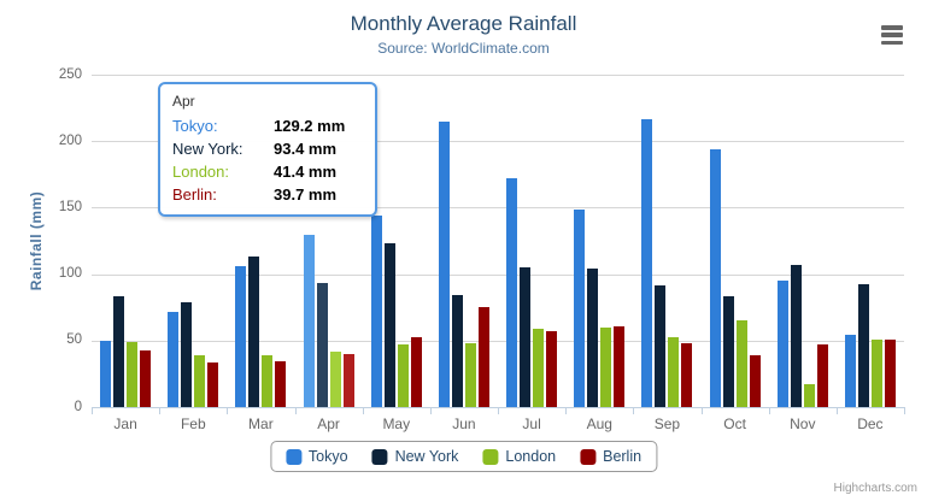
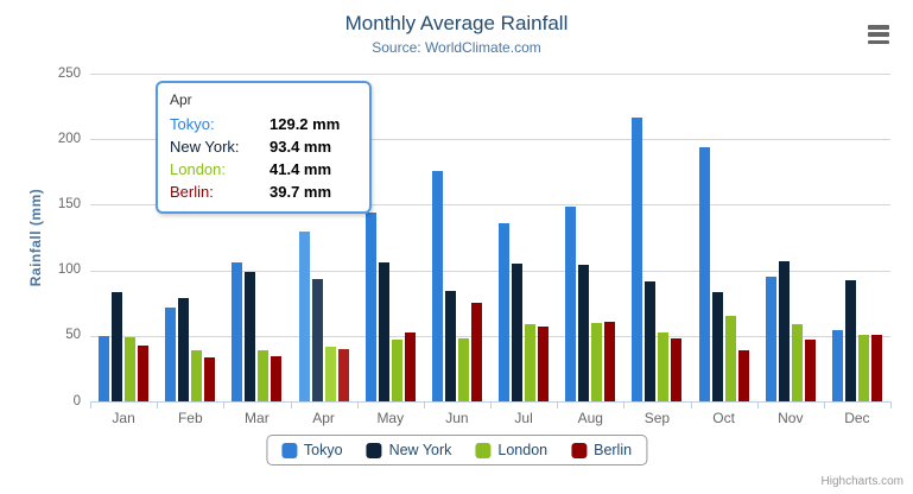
New York/Mar: 113 -> 98
New York/May: 123 -> 106
Tokyo/Jun: 215 -> 176
Tokyo/Jul: 172 -> 136
London/Nov: 17 -> 59
